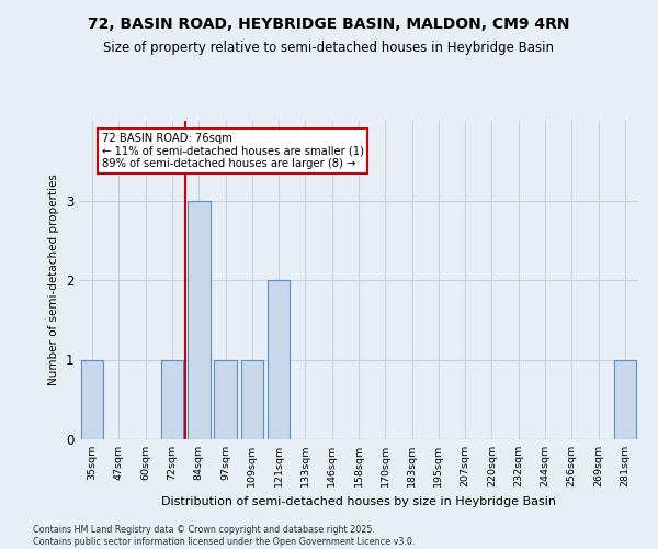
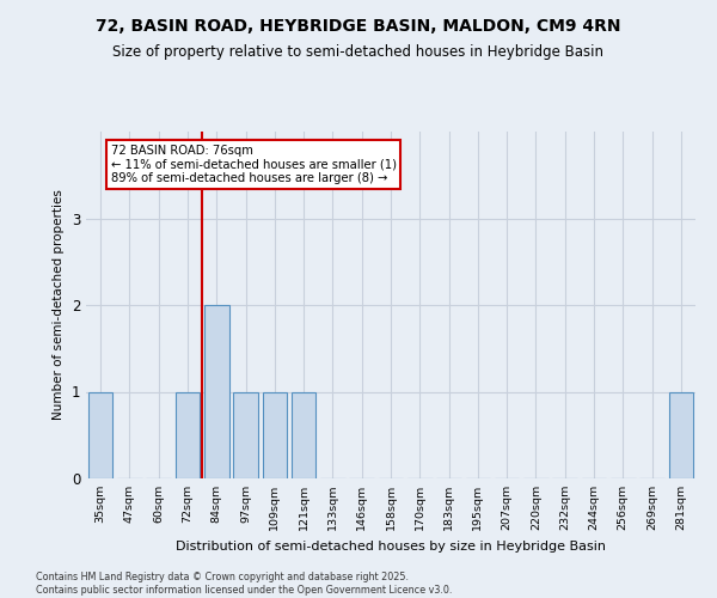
84sqm: 3 -> 2
121sqm: 2 -> 1
